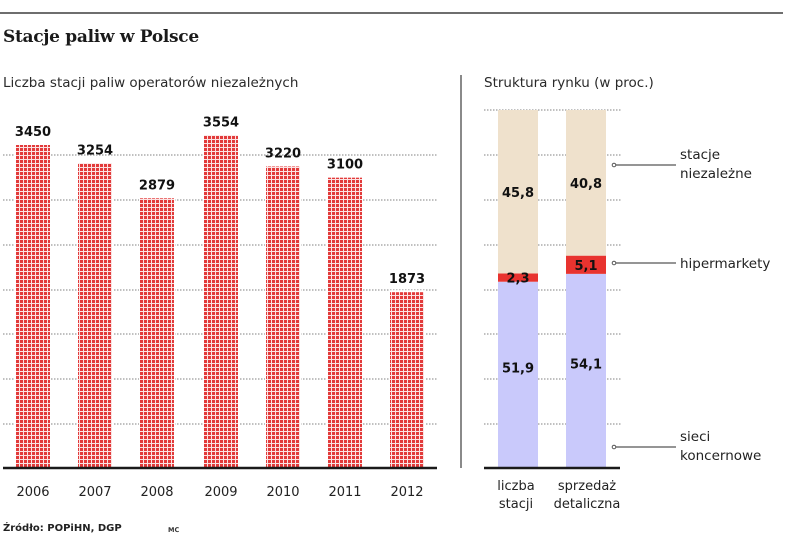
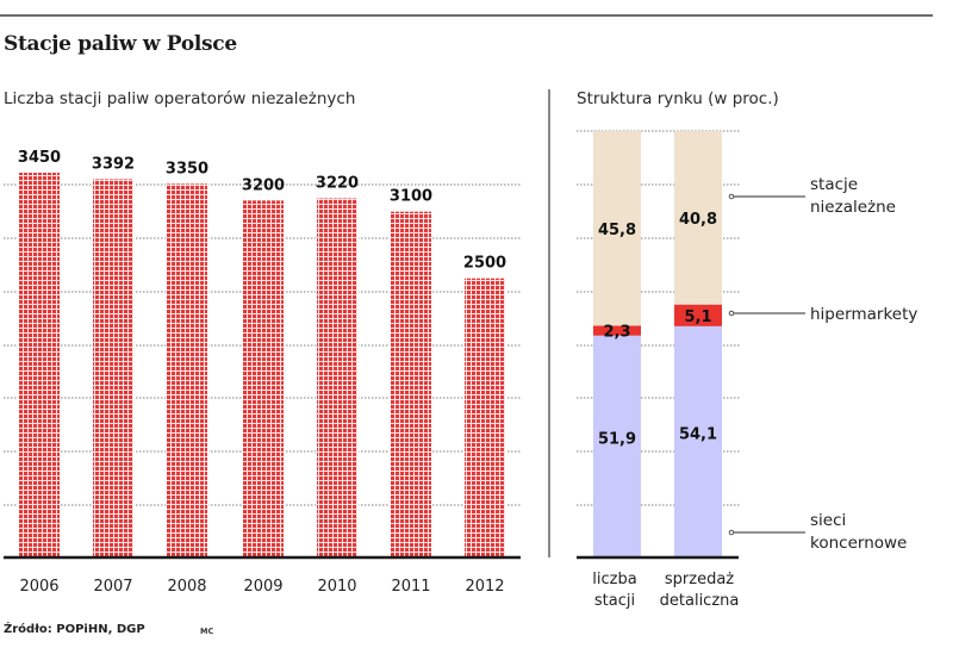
Liczba stacji paliw operatorów niezależnych/2007: 3254 -> 3392
Liczba stacji paliw operatorów niezależnych/2008: 2879 -> 3350
Liczba stacji paliw operatorów niezależnych/2009: 3554 -> 3200
Liczba stacji paliw operatorów niezależnych/2012: 1873 -> 2500
